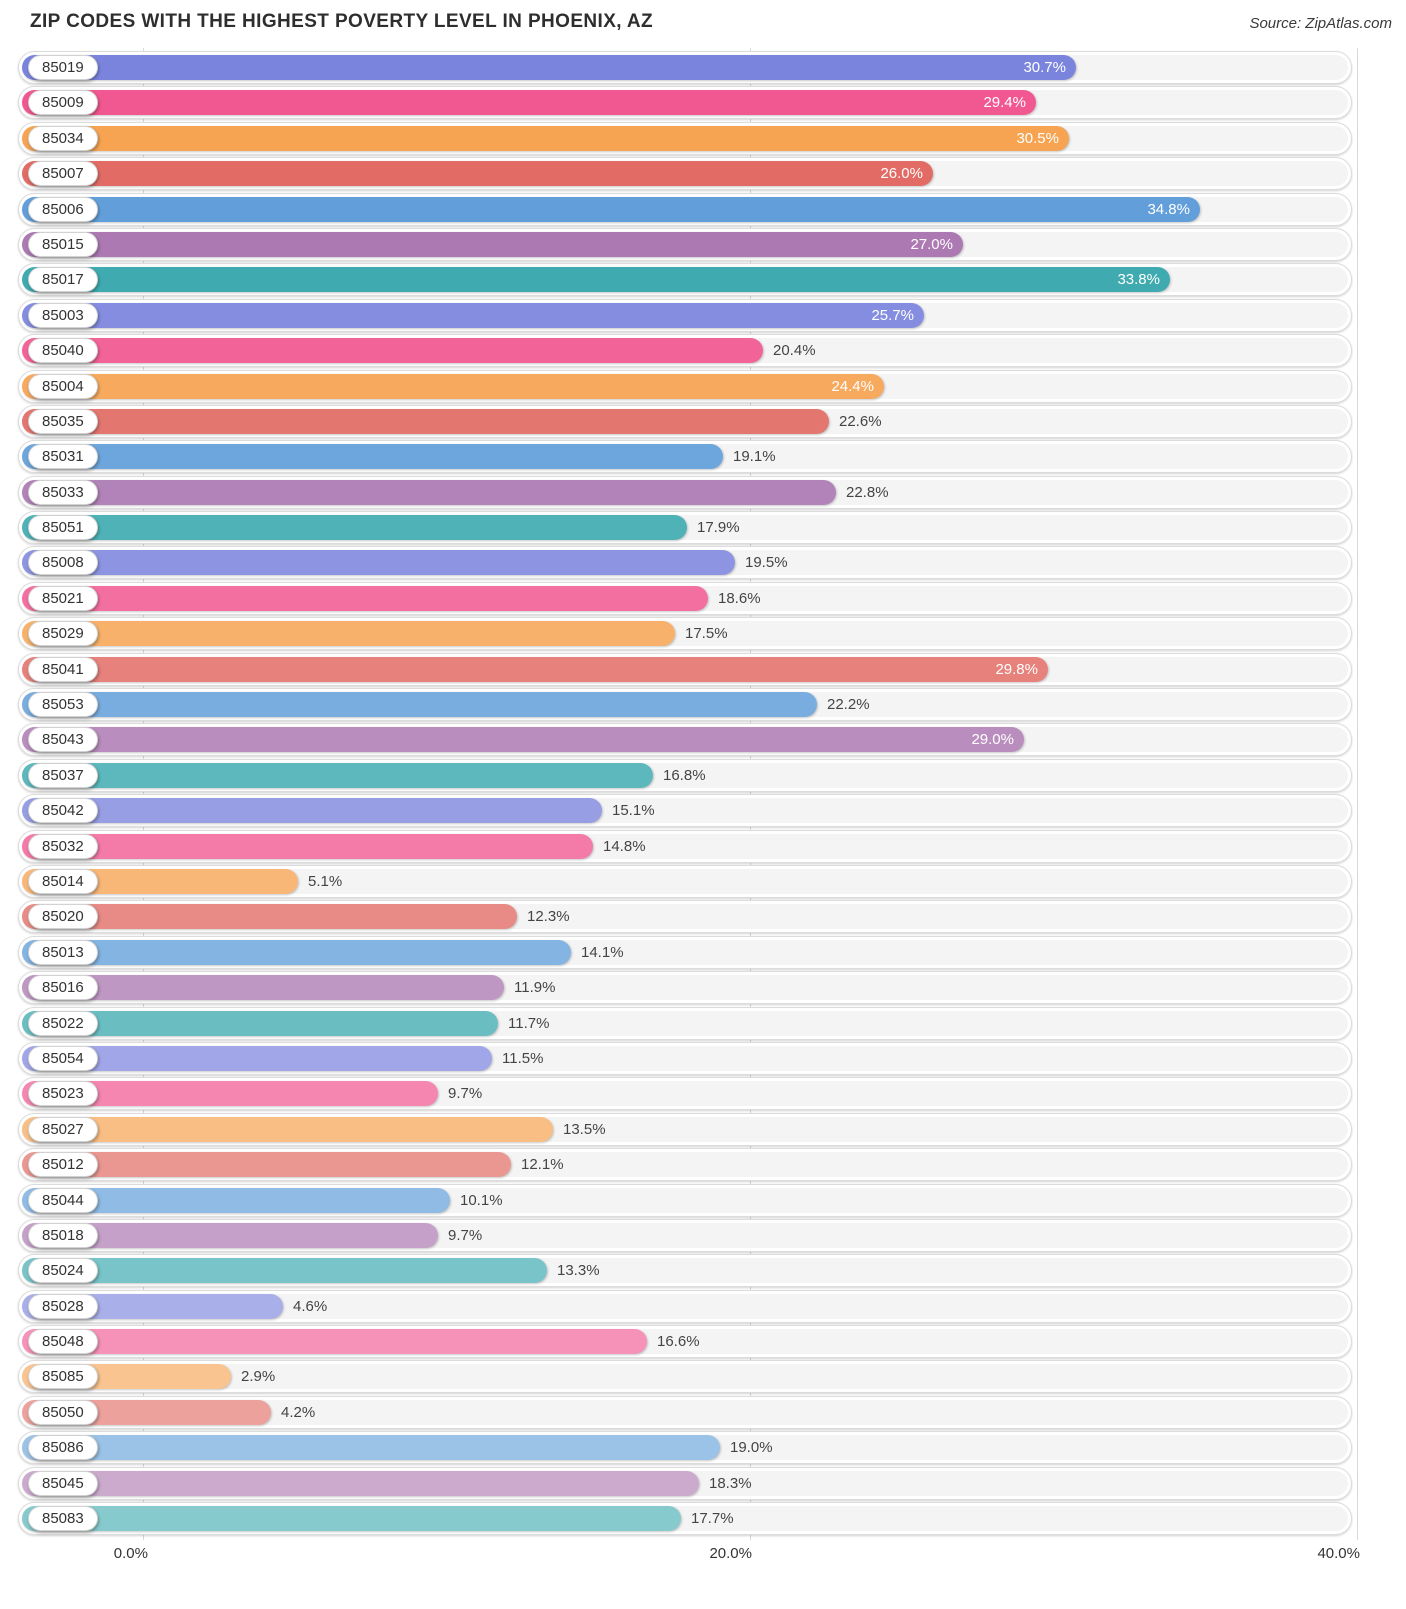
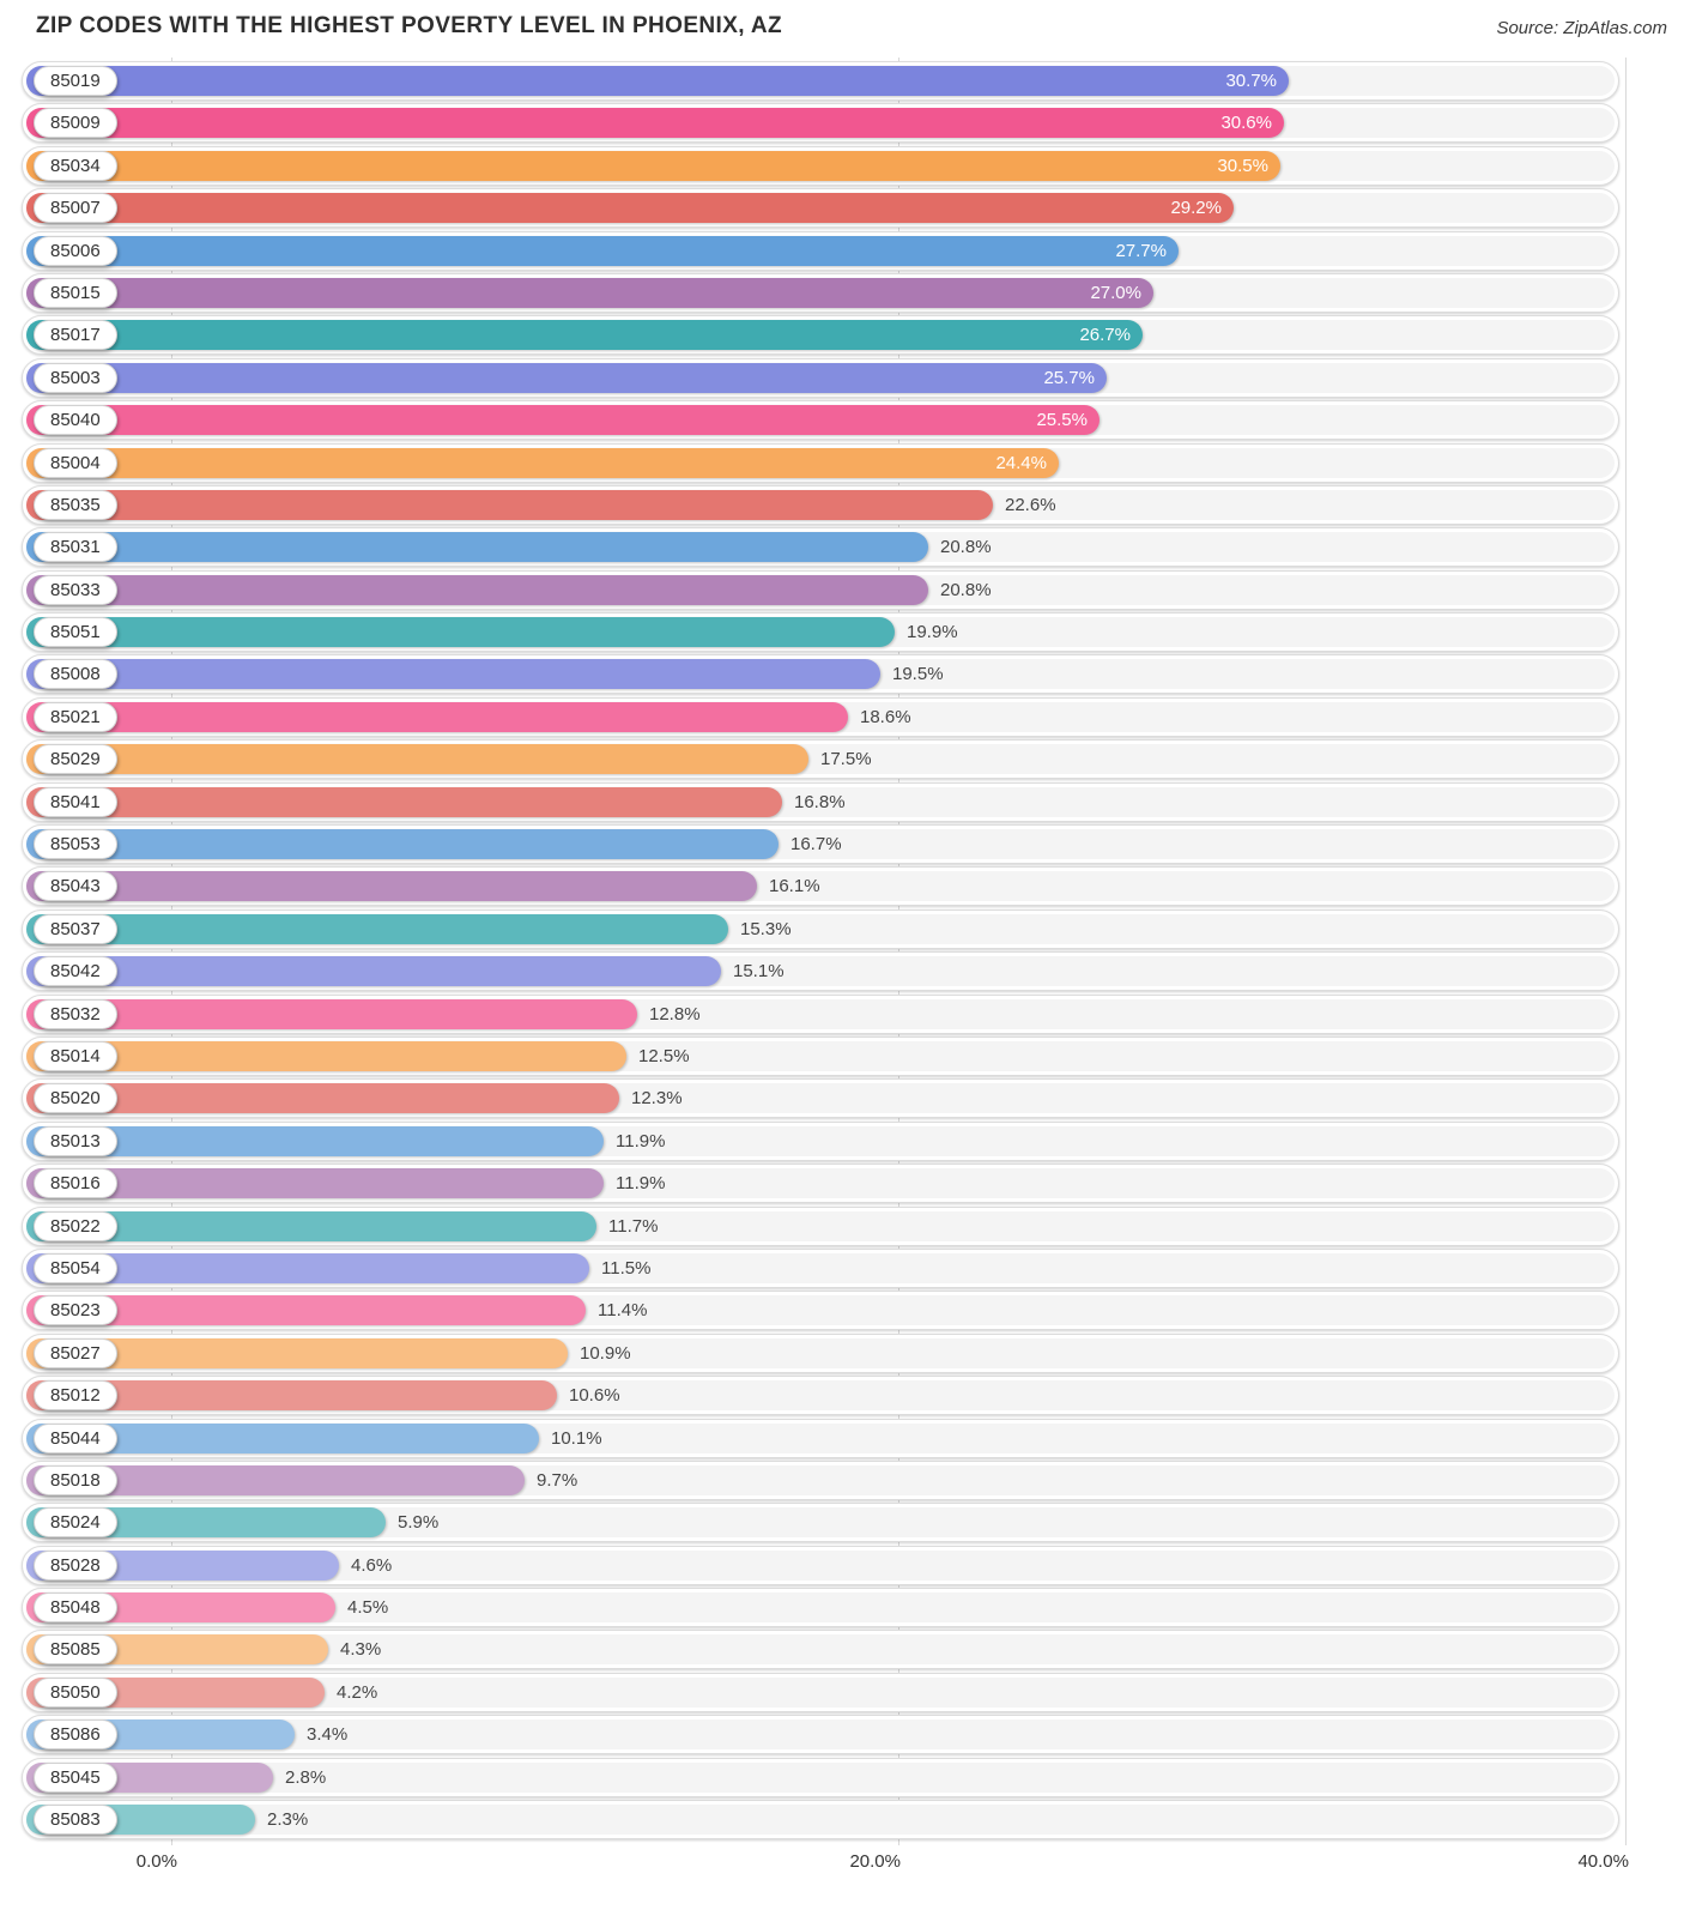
85009: 29.4% -> 30.6%
85007: 26.0% -> 29.2%
85006: 34.8% -> 27.7%
85017: 33.8% -> 26.7%
85040: 20.4% -> 25.5%
85031: 19.1% -> 20.8%
85033: 22.8% -> 20.8%
85051: 17.9% -> 19.9%
85041: 29.8% -> 16.8%
85053: 22.2% -> 16.7%
85043: 29.0% -> 16.1%
85037: 16.8% -> 15.3%
85032: 14.8% -> 12.8%
85014: 5.1% -> 12.5%
85013: 14.1% -> 11.9%
85023: 9.7% -> 11.4%
85027: 13.5% -> 10.9%
85012: 12.1% -> 10.6%
85024: 13.3% -> 5.9%
85048: 16.6% -> 4.5%
85085: 2.9% -> 4.3%
85086: 19.0% -> 3.4%
85045: 18.3% -> 2.8%
85083: 17.7% -> 2.3%
